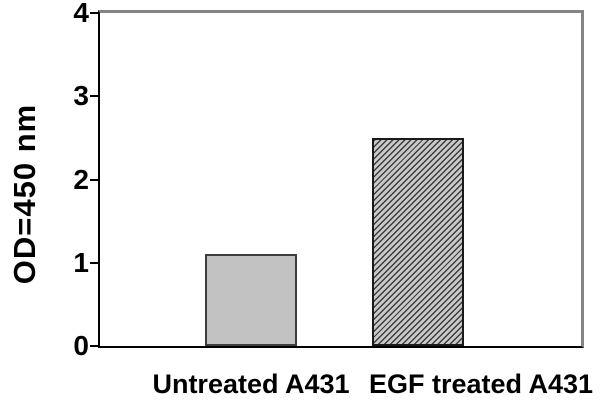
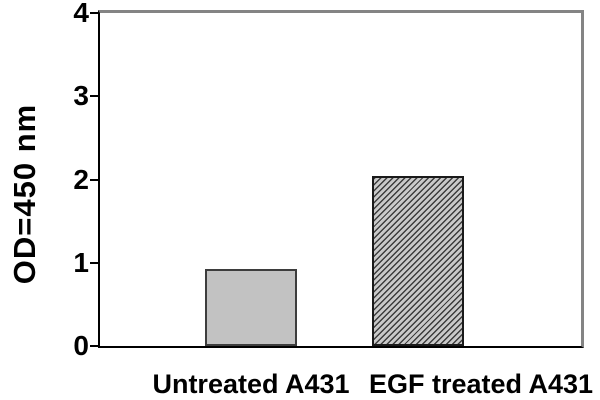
Untreated A431: 1.1 -> 0.9
EGF treated A431: 2.5 -> 2.0
